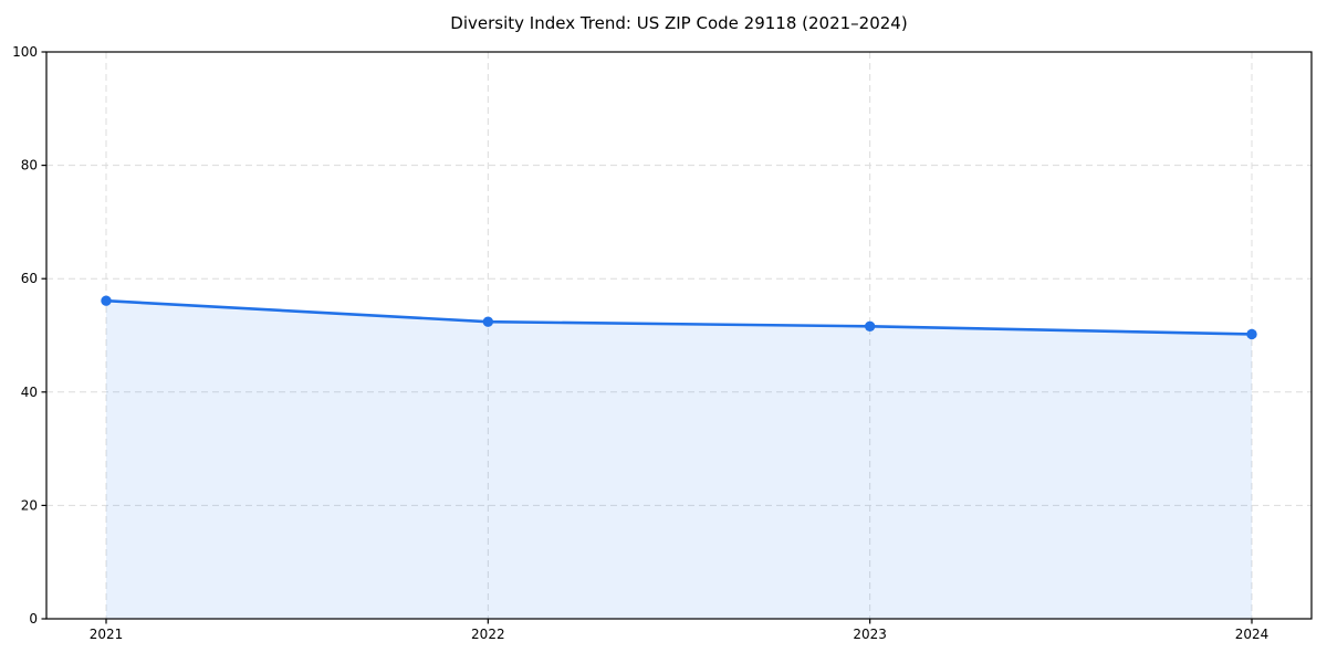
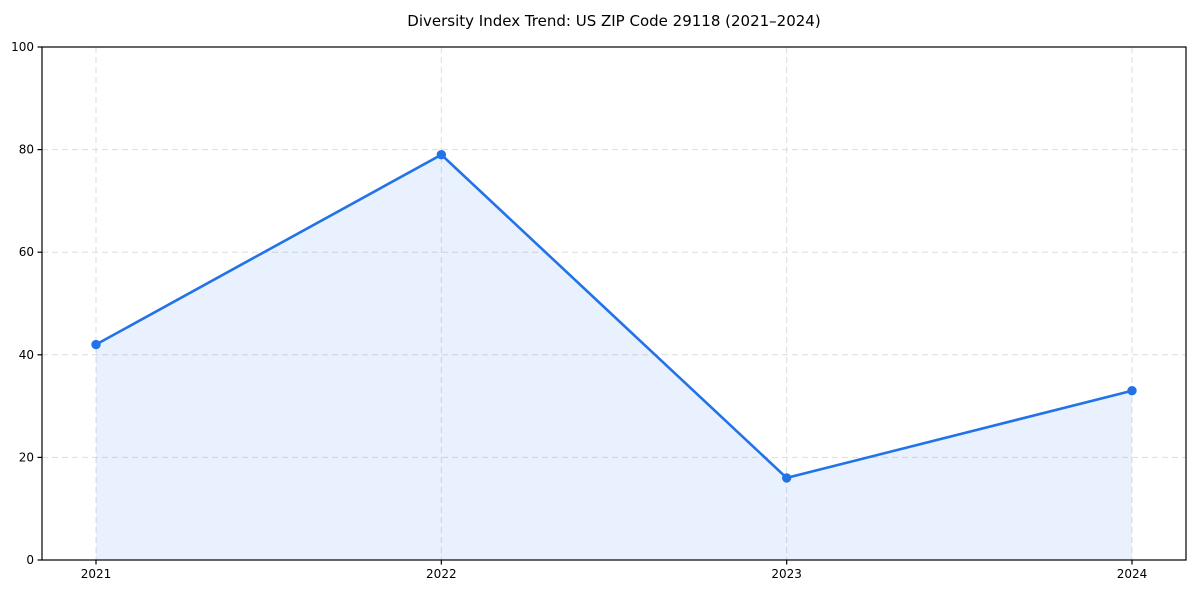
2021: 56 -> 42
2022: 52 -> 79
2023: 52 -> 16
2024: 50 -> 33
